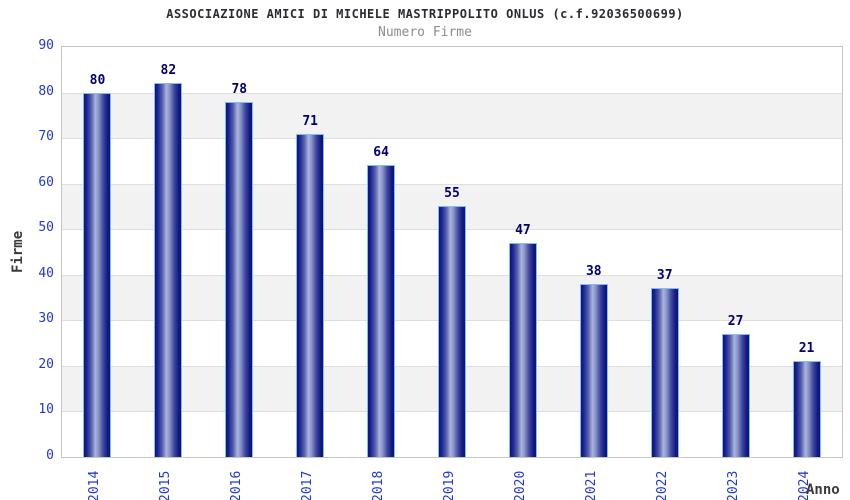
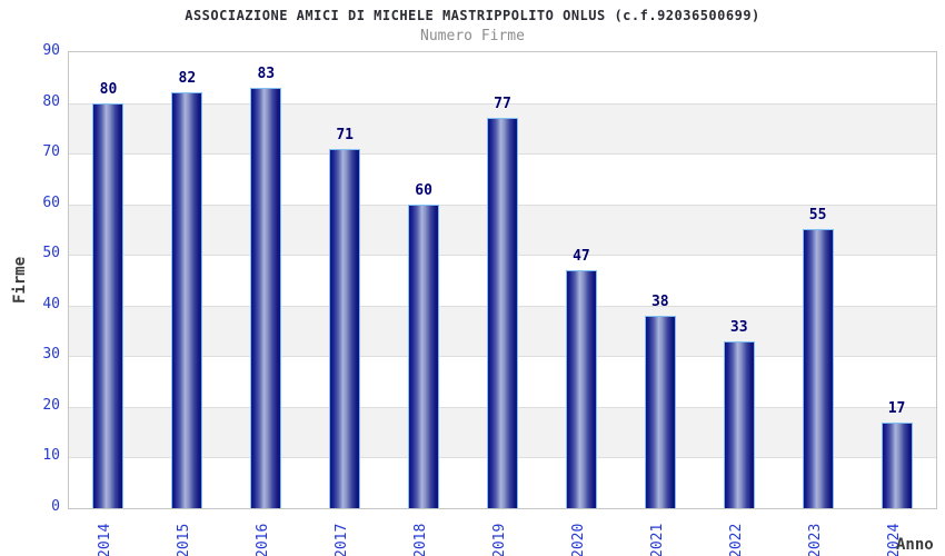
2016: 78 -> 83
2018: 64 -> 60
2019: 55 -> 77
2022: 37 -> 33
2023: 27 -> 55
2024: 21 -> 17
